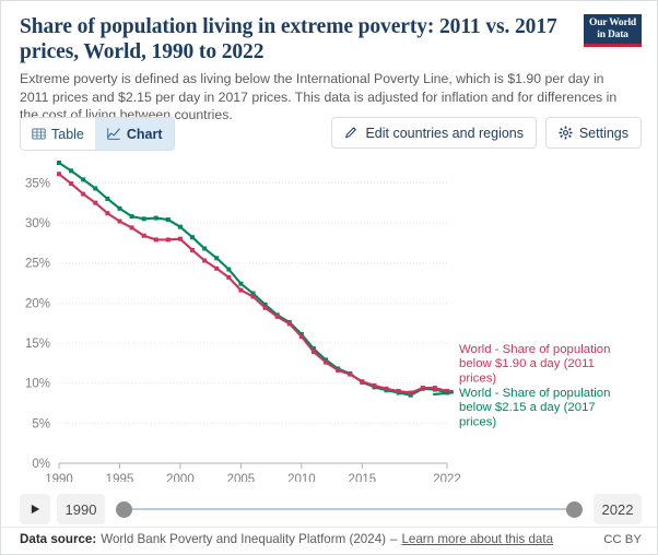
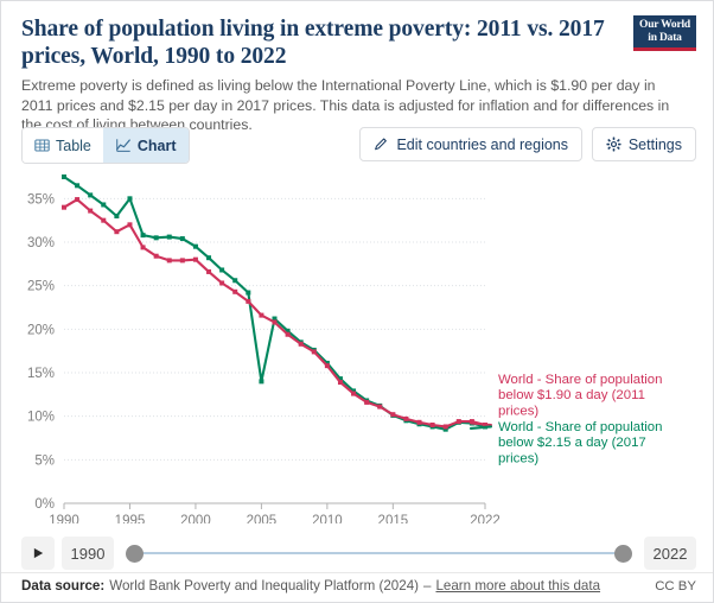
World - Share of population below $1.90 a day (2011 prices)/1990: 36% -> 34%
World - Share of population below $1.90 a day (2011 prices)/1995: 30% -> 32%
World - Share of population below $2.15 a day (2017 prices)/1995: 32% -> 35%
World - Share of population below $2.15 a day (2017 prices)/2005: 22% -> 14%
